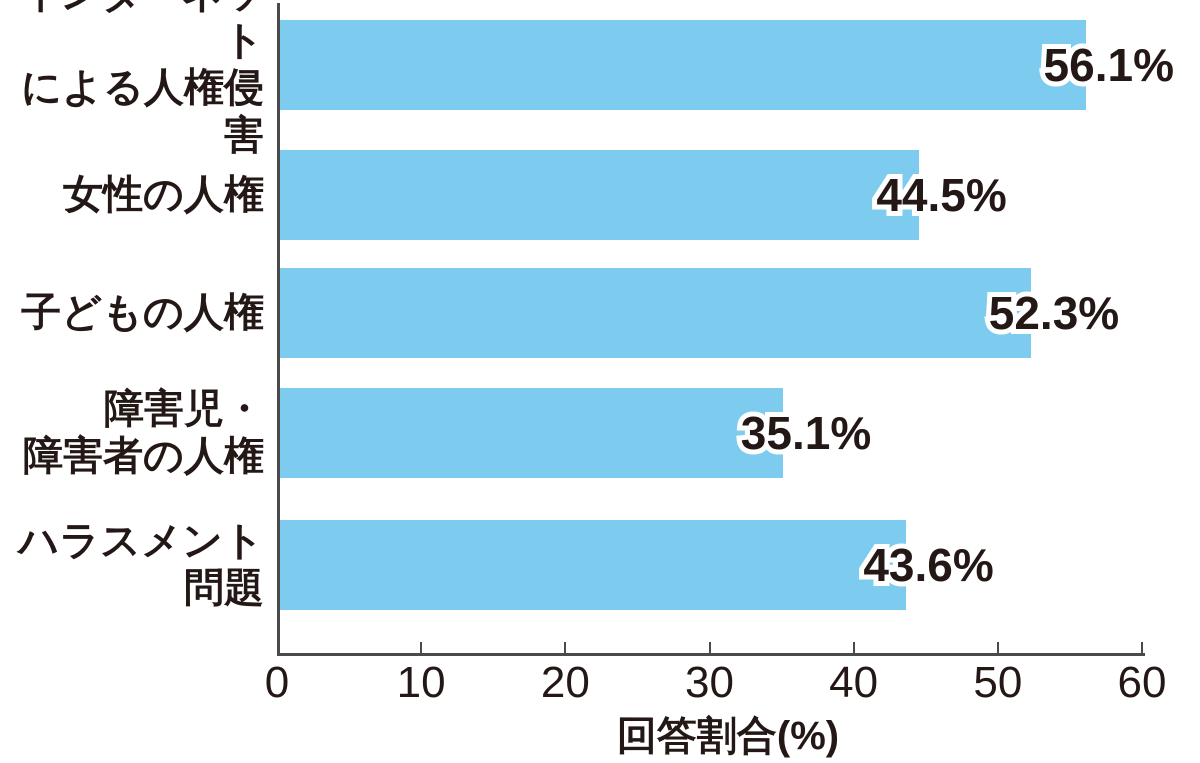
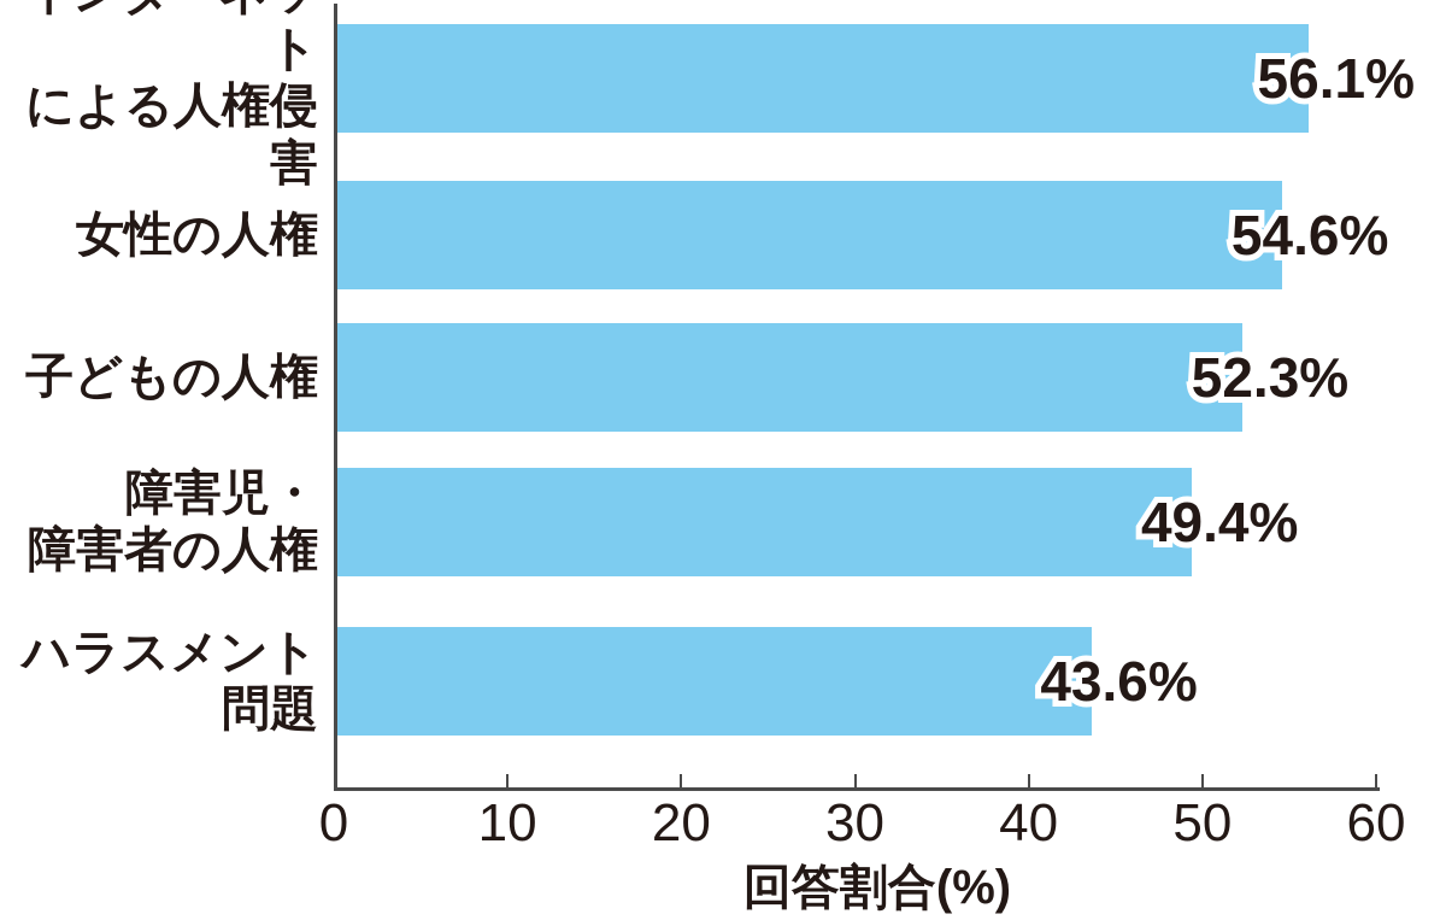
女性の人権: 44.5% -> 54.6%
障害児・障害者の人権: 35.1% -> 49.4%
